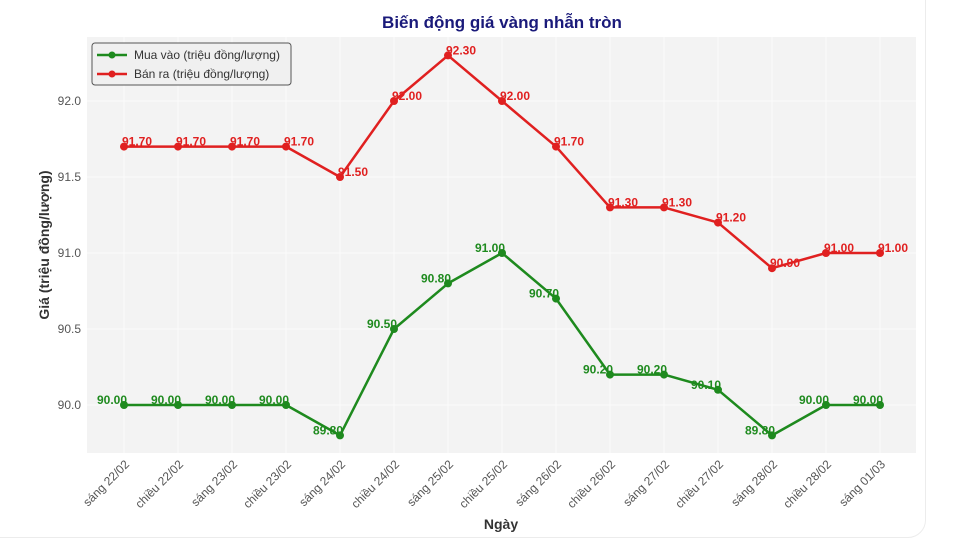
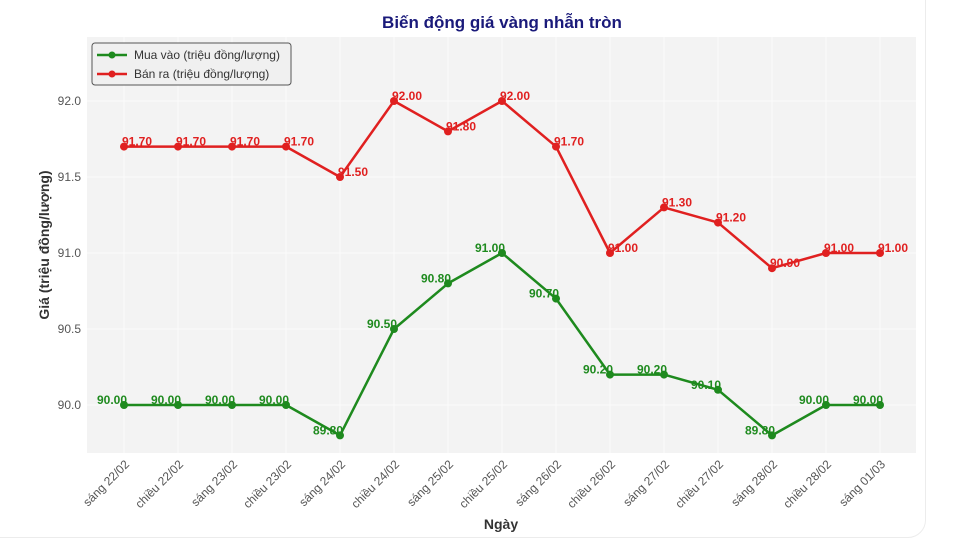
Bán ra (triệu đồng/lượng)/sáng 25/02: 92.30 -> 91.80
Bán ra (triệu đồng/lượng)/chiều 26/02: 91.30 -> 91.00
